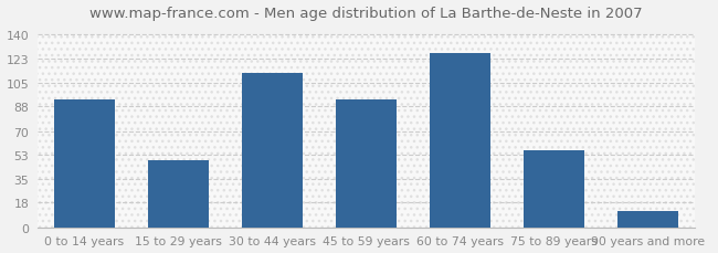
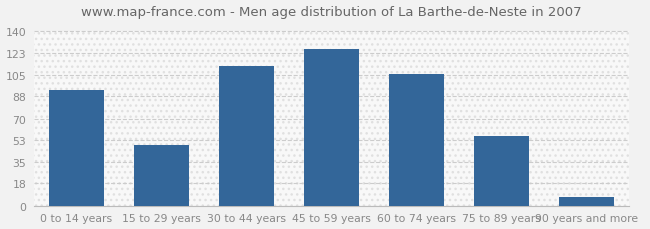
45 to 59 years: 93 -> 126
60 to 74 years: 127 -> 106
90 years and more: 12 -> 7
